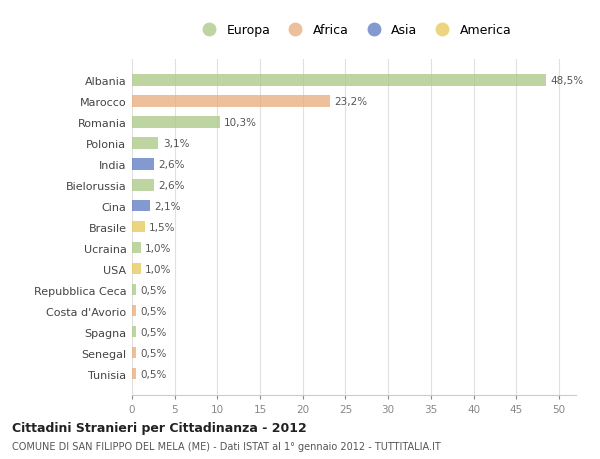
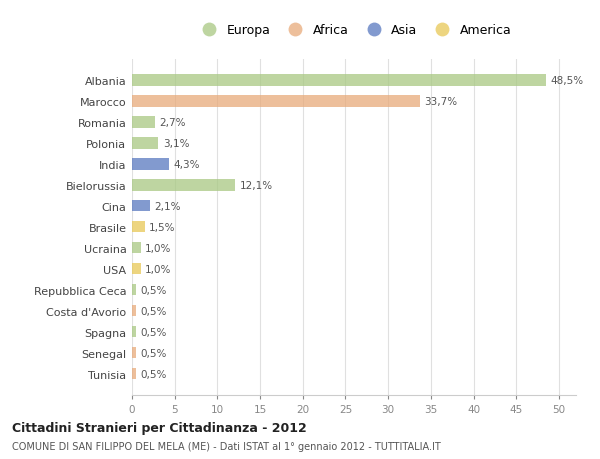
Marocco: 23,2% -> 33,7%
Romania: 10,3% -> 2,7%
India: 2,6% -> 4,3%
Bielorussia: 2,6% -> 12,1%
